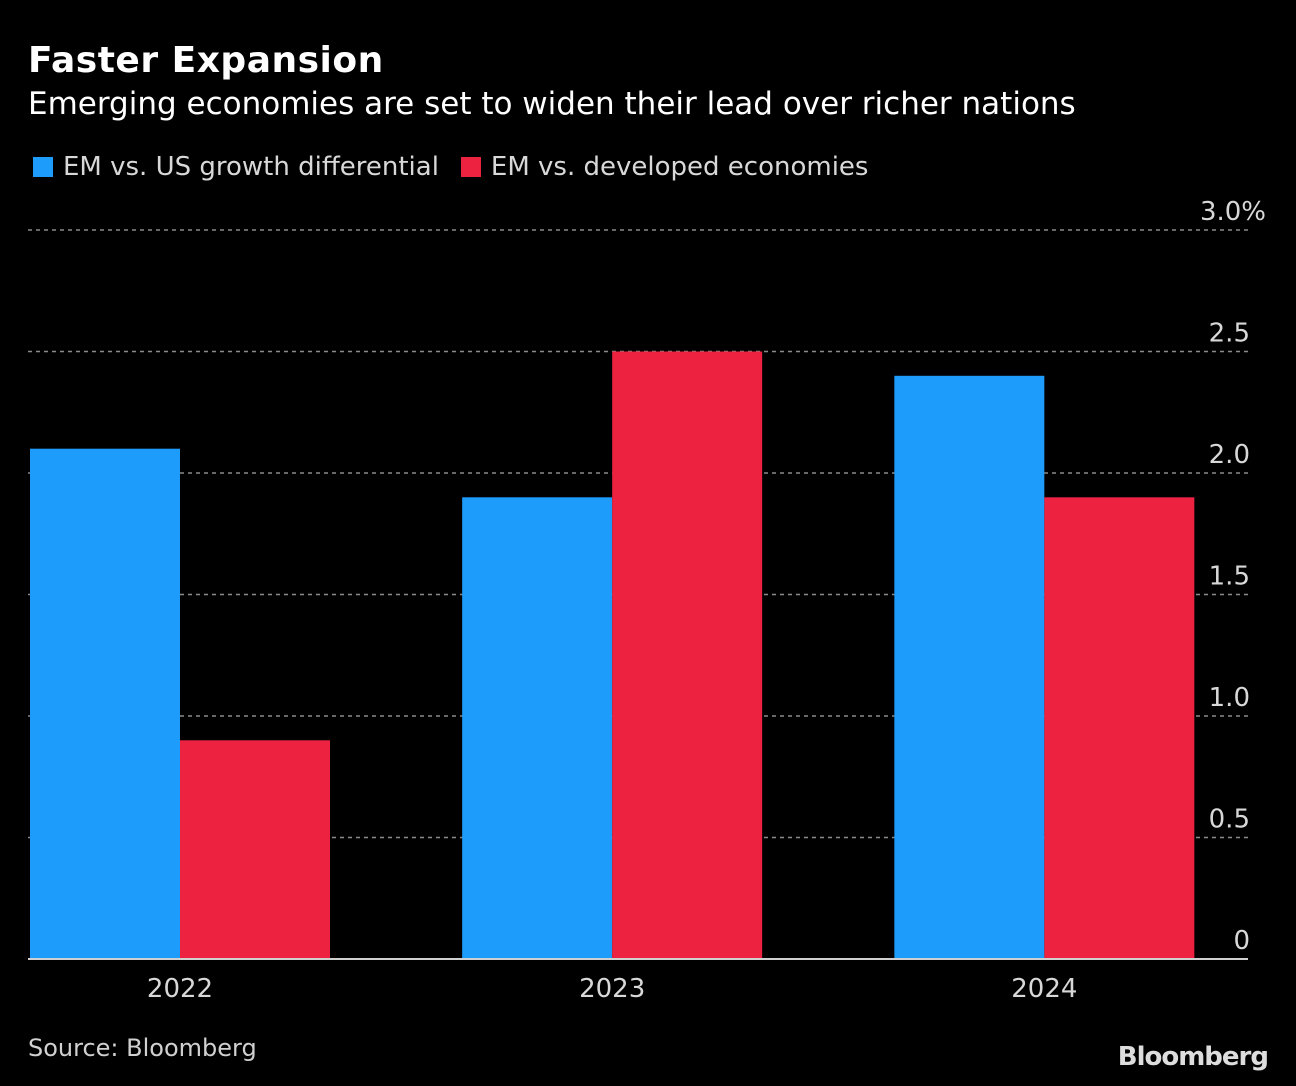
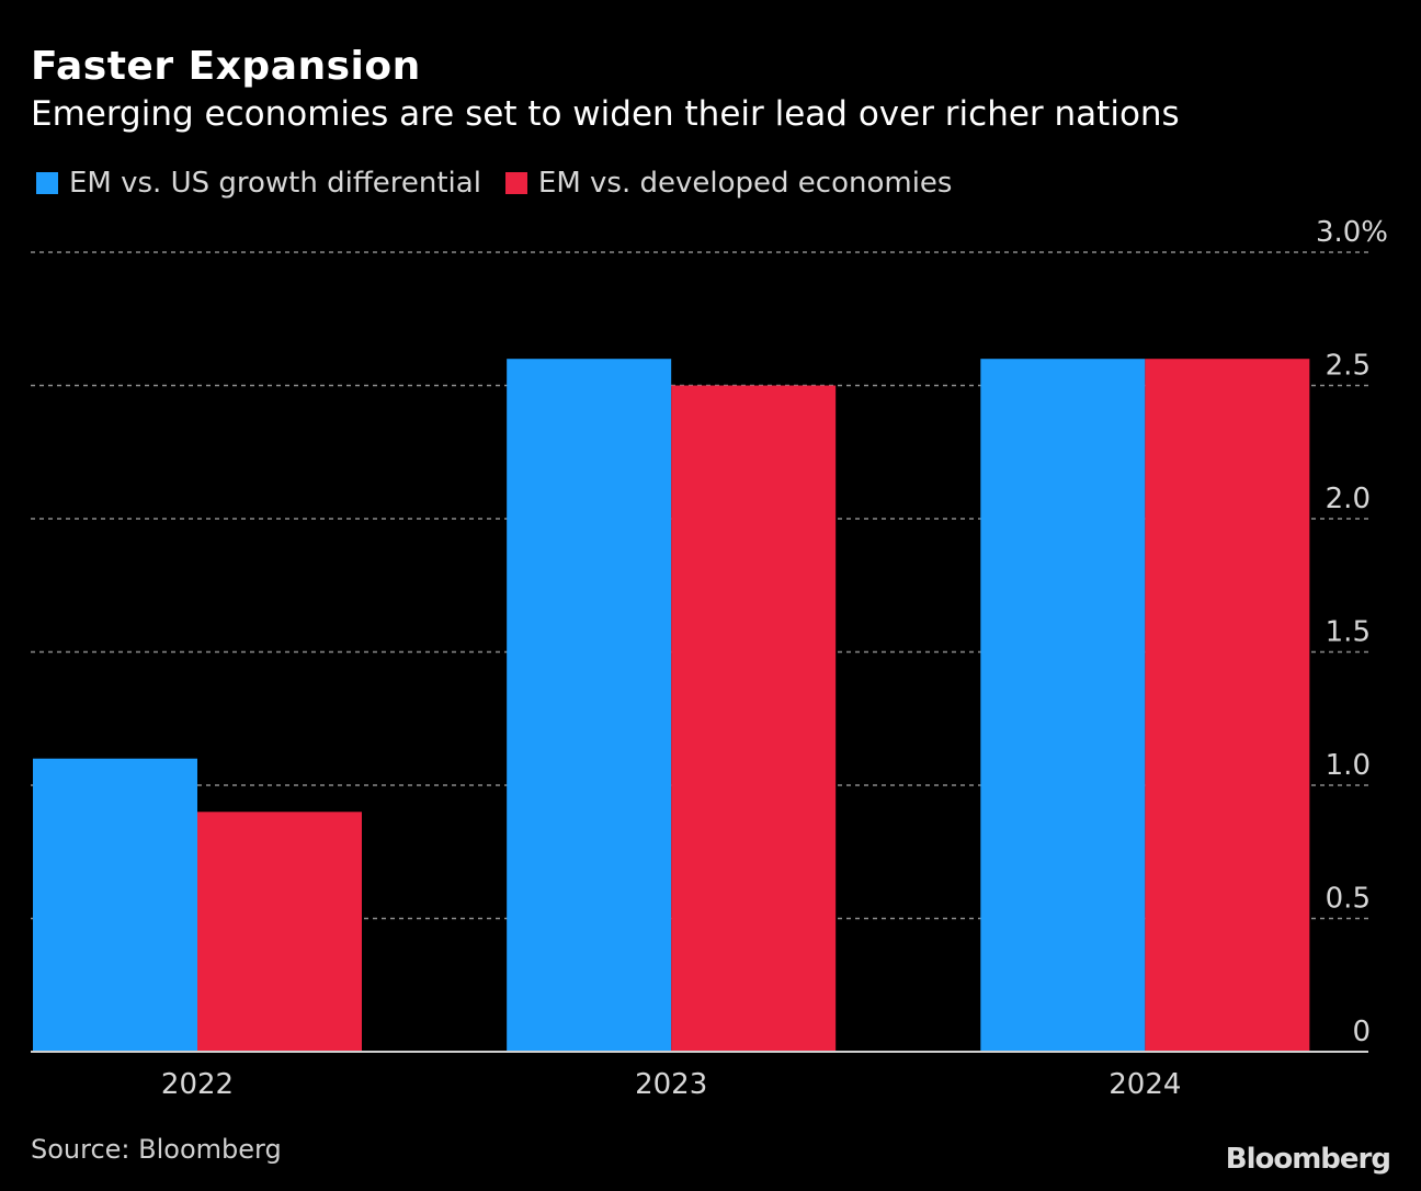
EM vs. US growth differential/2022: 2.1 -> 1.1
EM vs. US growth differential/2023: 1.9 -> 2.6
EM vs. US growth differential/2024: 2.4 -> 2.6
EM vs. developed economies/2024: 1.9 -> 2.6
